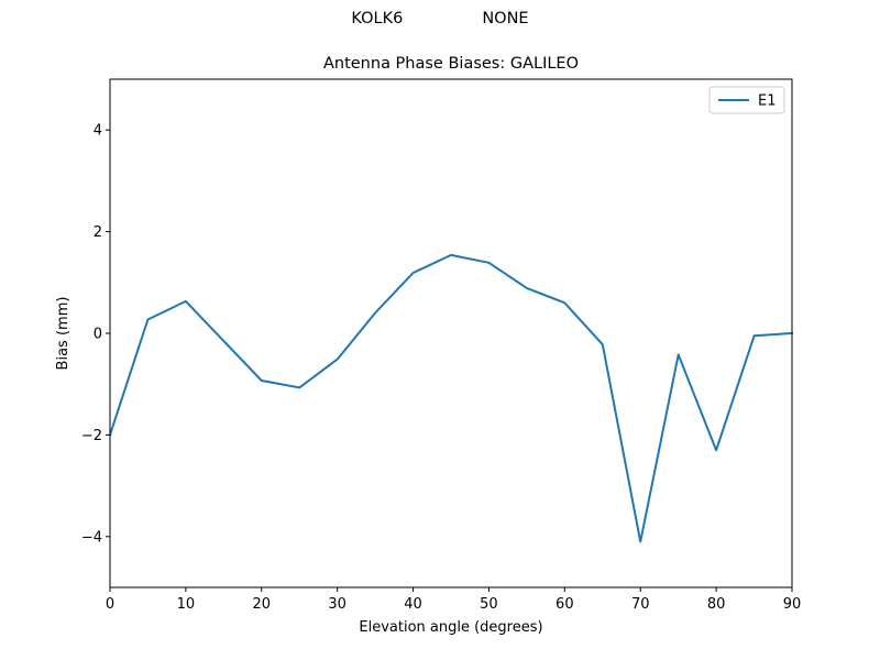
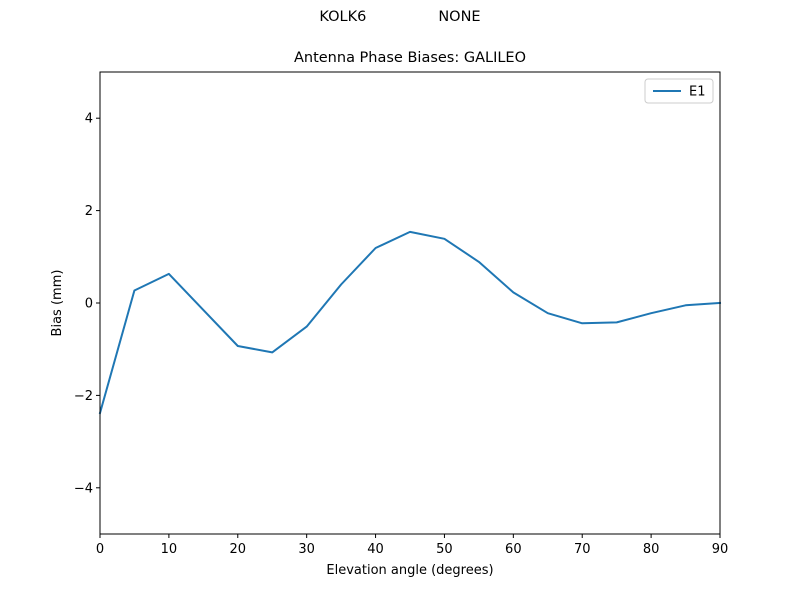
0: -2.0 -> -2.4
60: 0.6 -> 0.2
70: -4.1 -> -0.4
80: -2.3 -> -0.2
